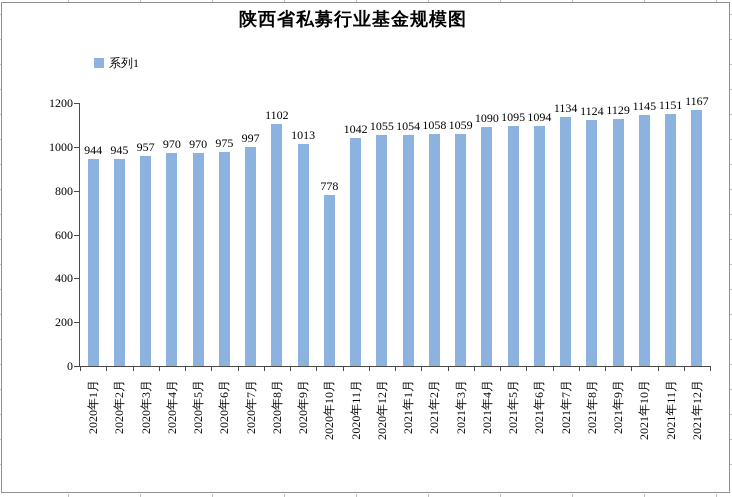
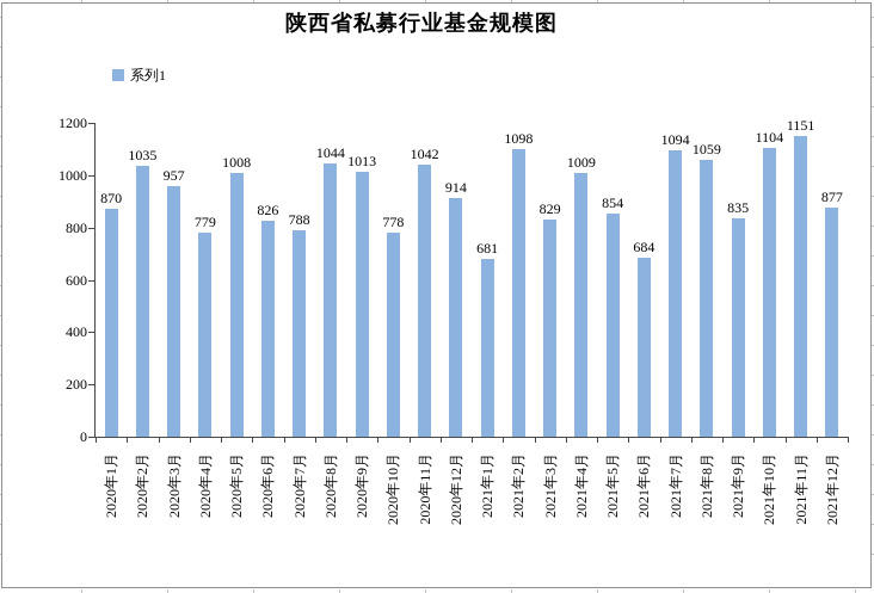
2020年1月: 944 -> 870
2020年2月: 945 -> 1035
2020年4月: 970 -> 779
2020年5月: 970 -> 1008
2020年6月: 975 -> 826
2020年7月: 997 -> 788
2020年8月: 1102 -> 1044
2020年12月: 1055 -> 914
2021年1月: 1054 -> 681
2021年2月: 1058 -> 1098
2021年3月: 1059 -> 829
2021年4月: 1090 -> 1009
2021年5月: 1095 -> 854
2021年6月: 1094 -> 684
2021年7月: 1134 -> 1094
2021年8月: 1124 -> 1059
2021年9月: 1129 -> 835
2021年10月: 1145 -> 1104
2021年12月: 1167 -> 877
